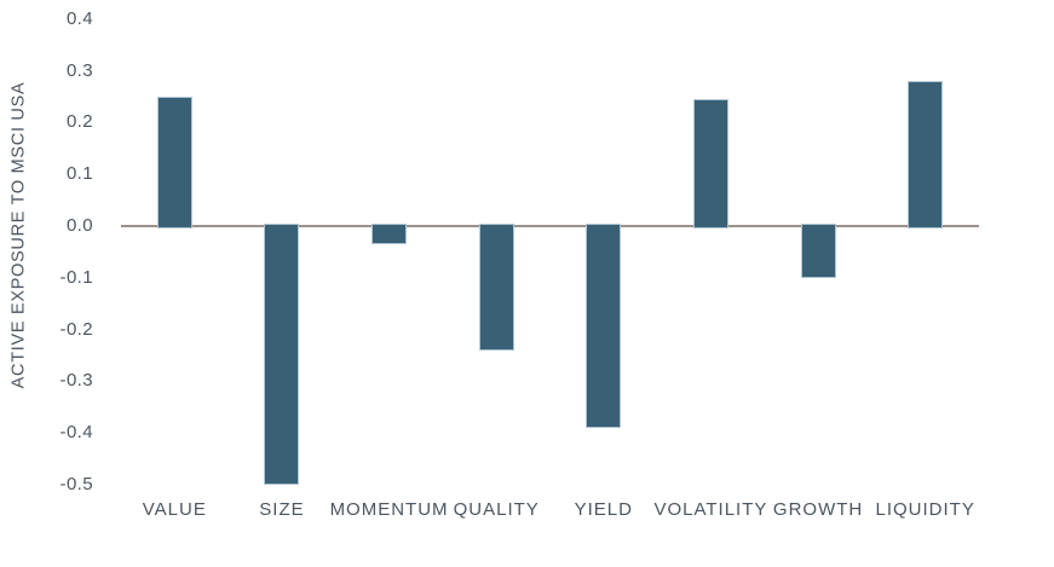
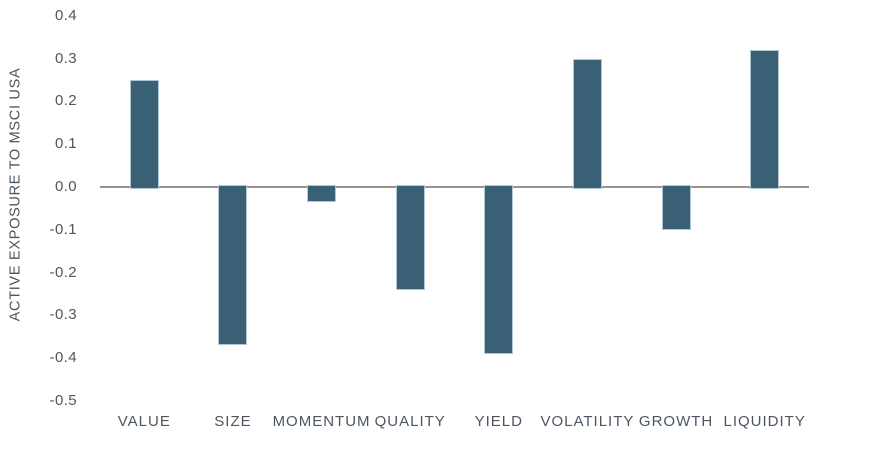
SIZE: -0.50 -> -0.37
VOLATILITY: 0.24 -> 0.30
LIQUIDITY: 0.28 -> 0.32
